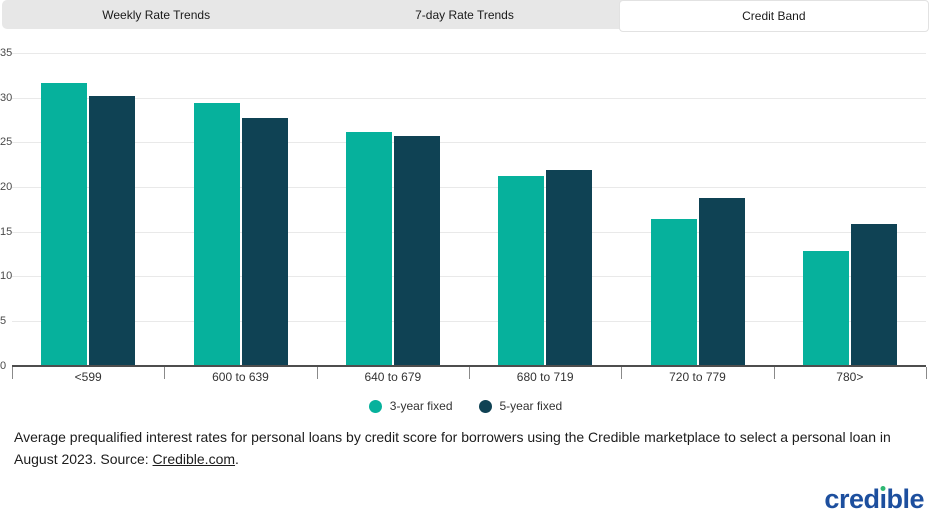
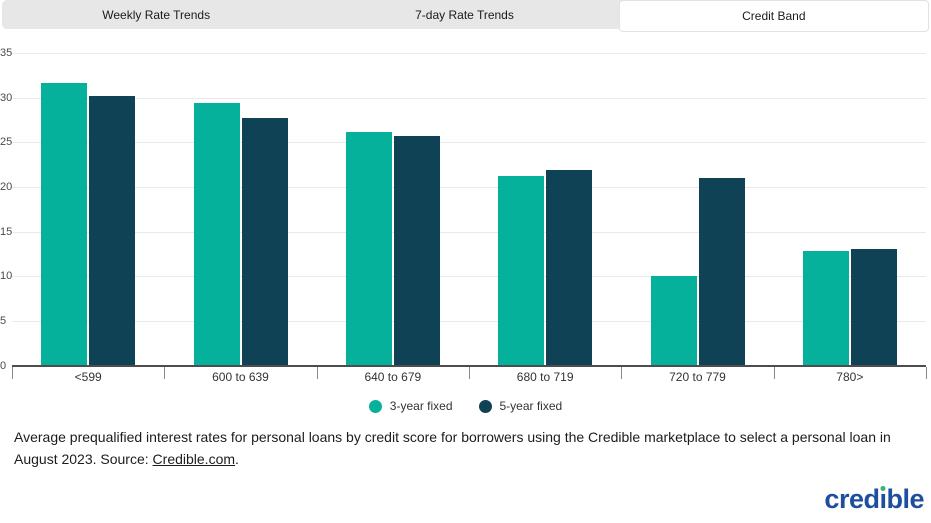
3-year fixed/720 to 779: 16 -> 10
5-year fixed/720 to 779: 19 -> 21
5-year fixed/780>: 16 -> 13
